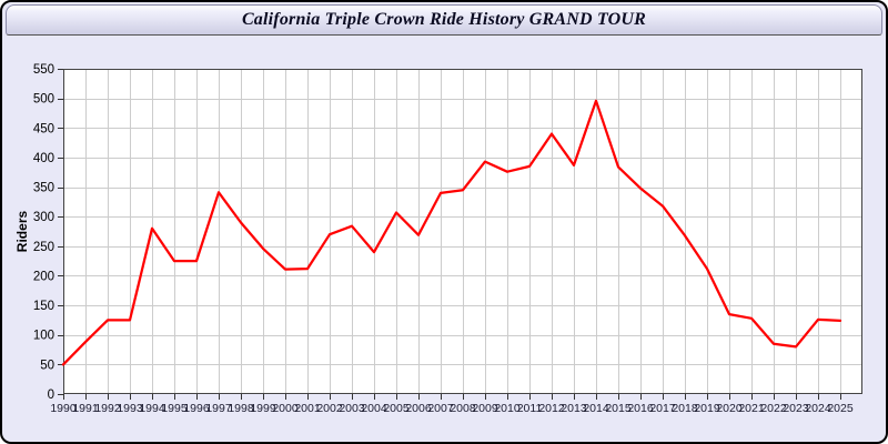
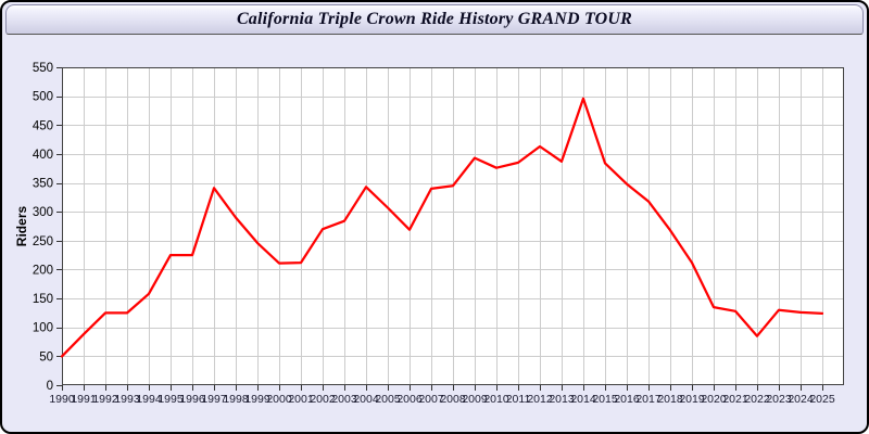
1994: 280 -> 160
2004: 240 -> 340
2012: 440 -> 410
2023: 80 -> 130
